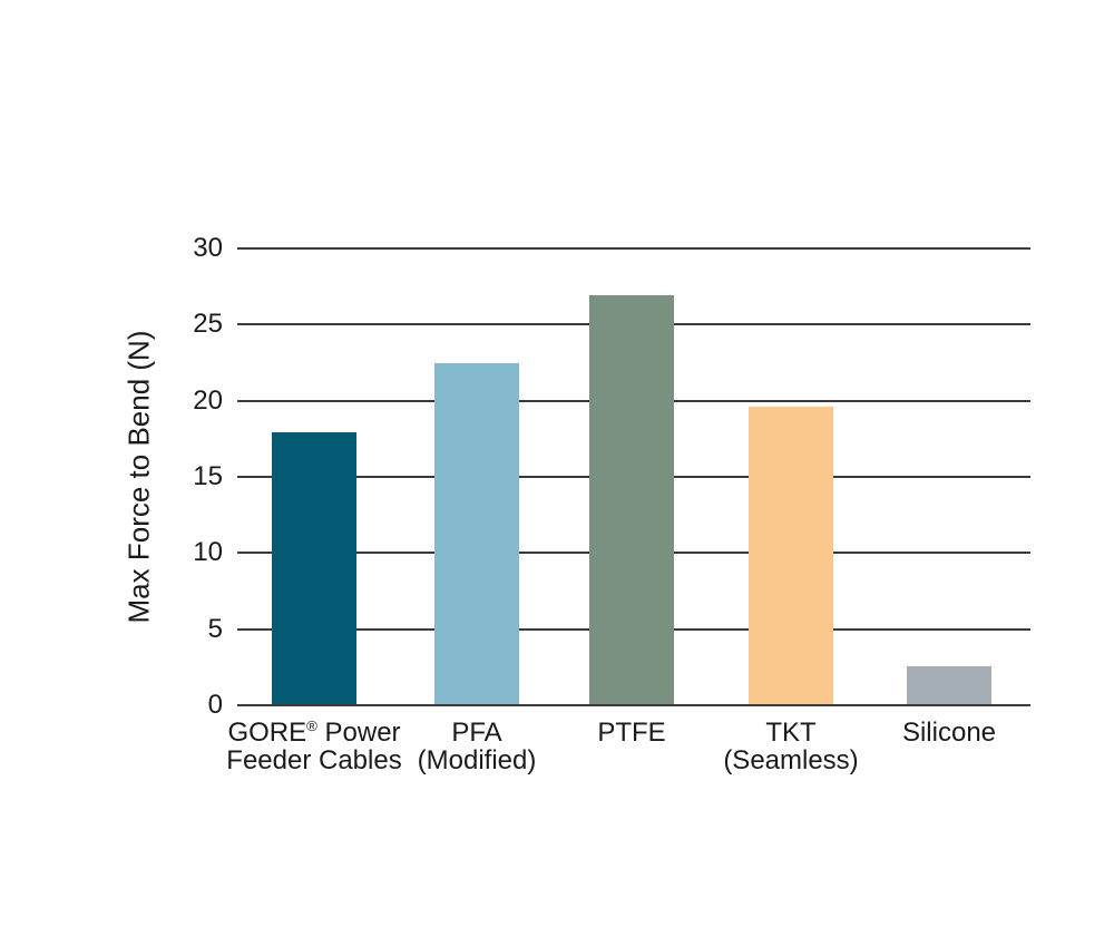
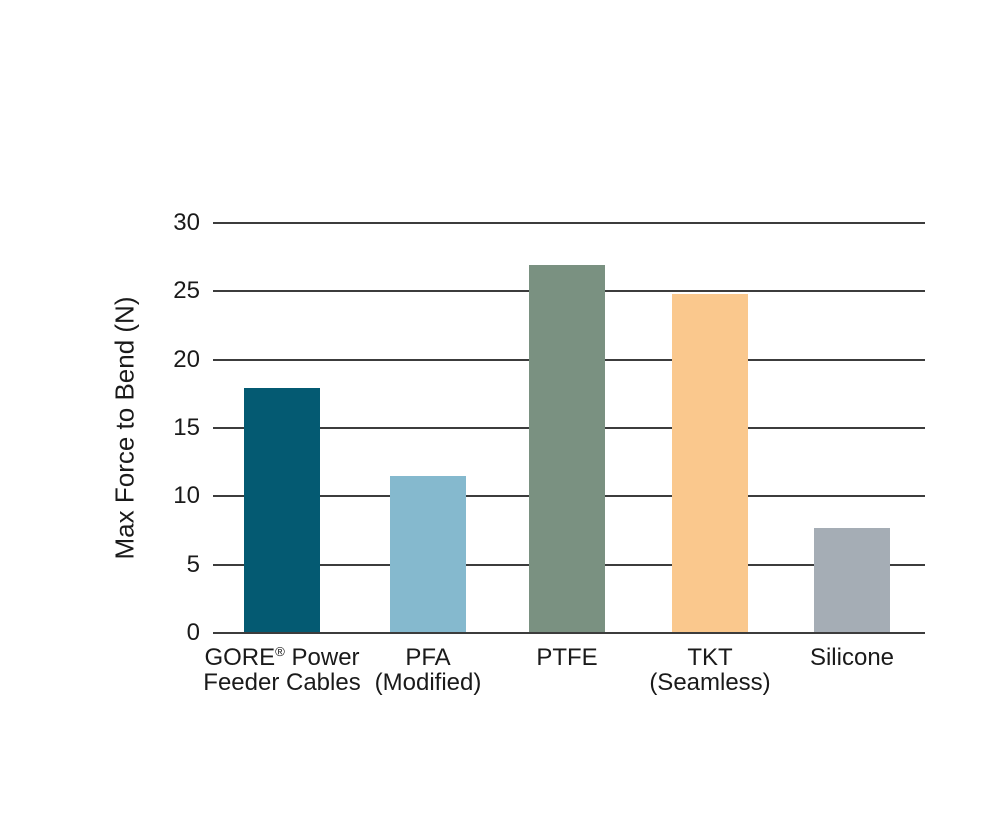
PFA (Modified): 22.5 -> 11.5
TKT (Seamless): 19.6 -> 24.8
Silicone: 2.6 -> 7.7
